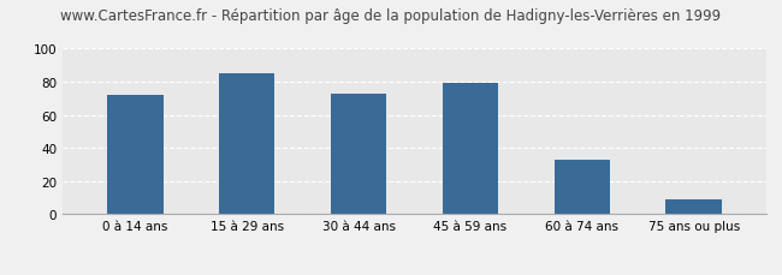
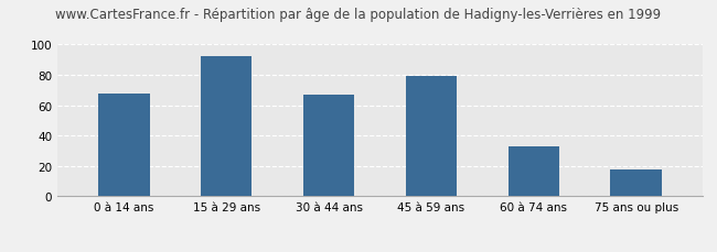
0 à 14 ans: 72 -> 68
15 à 29 ans: 85 -> 92
30 à 44 ans: 73 -> 67
75 ans ou plus: 9 -> 18
